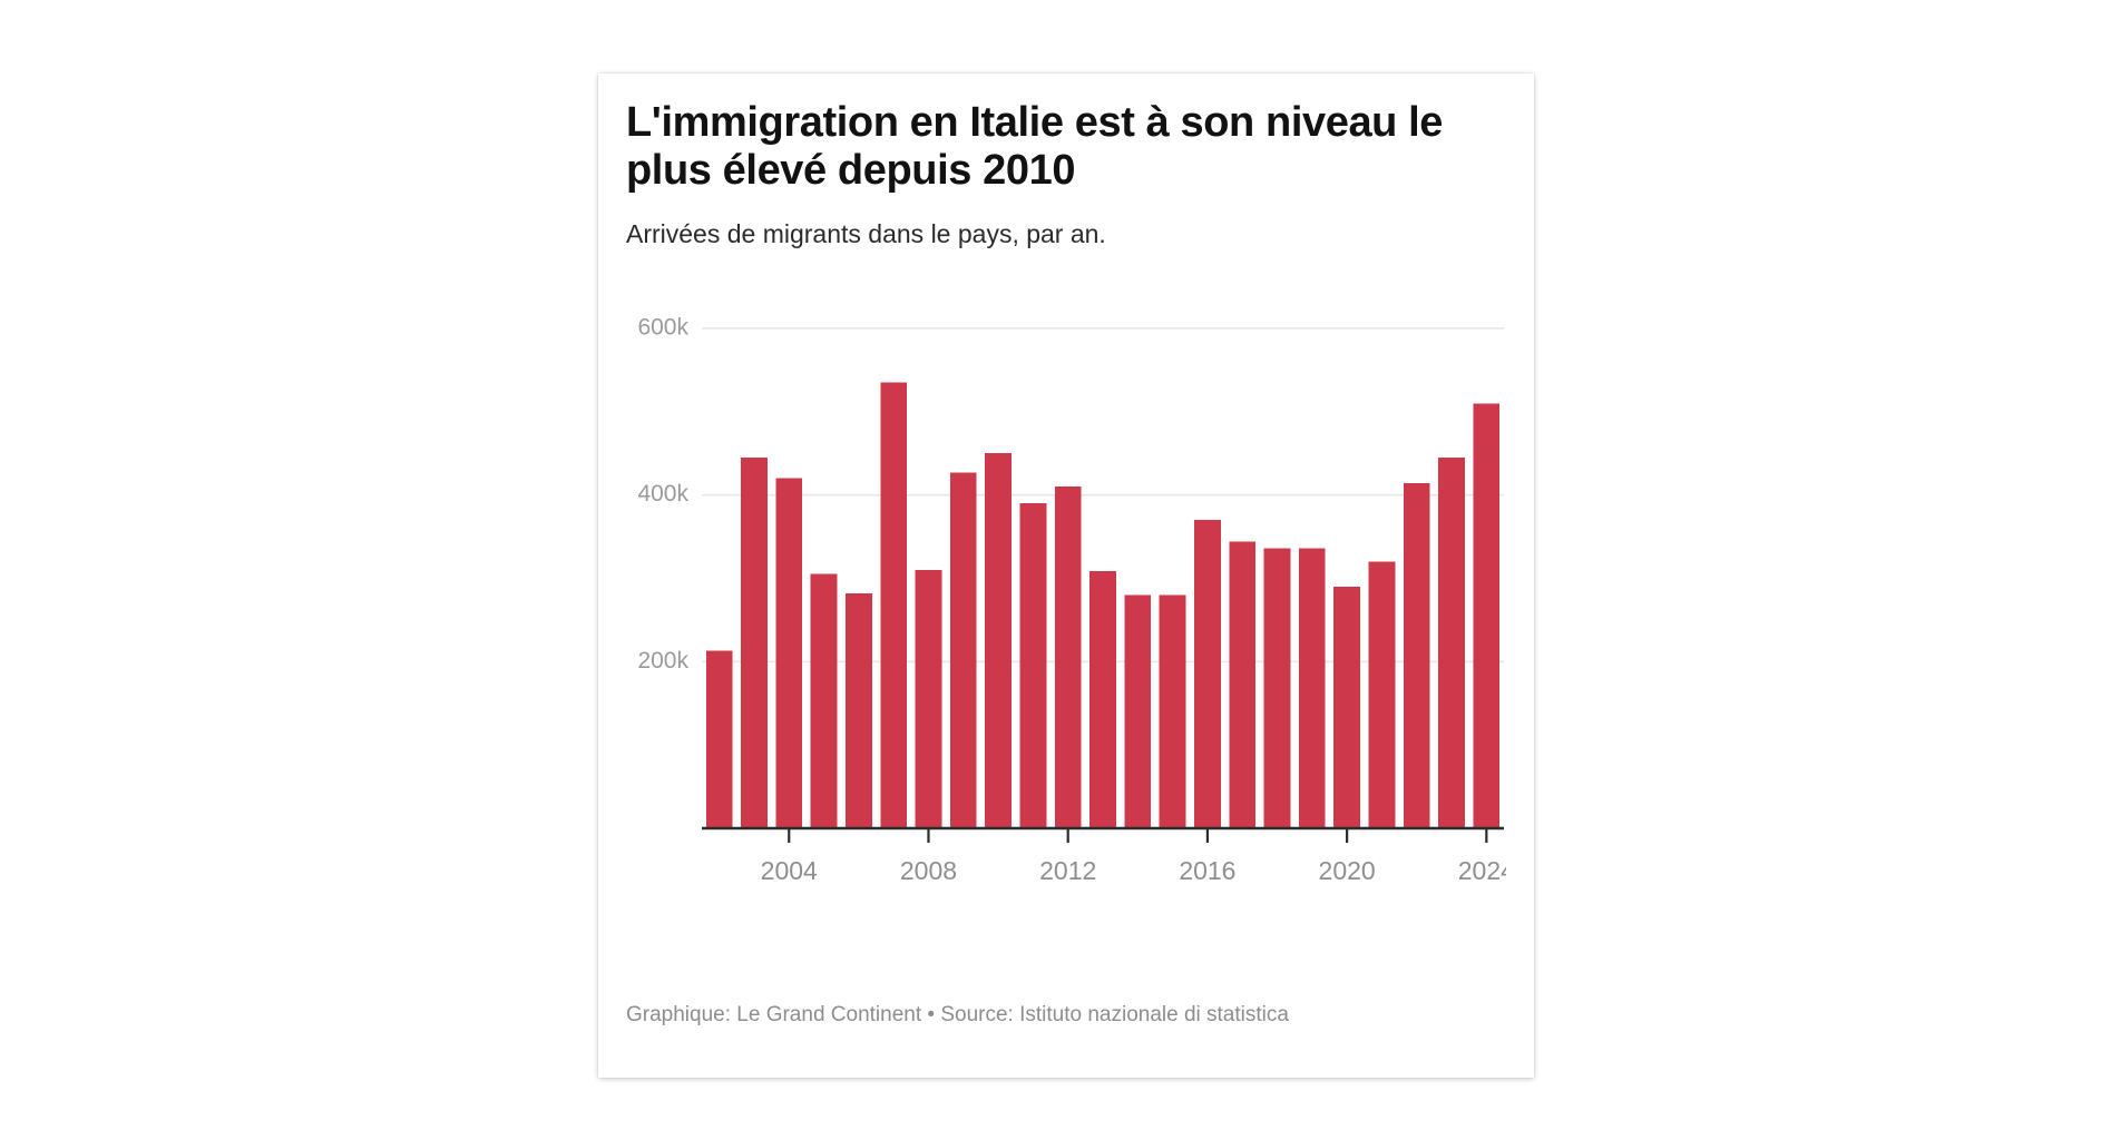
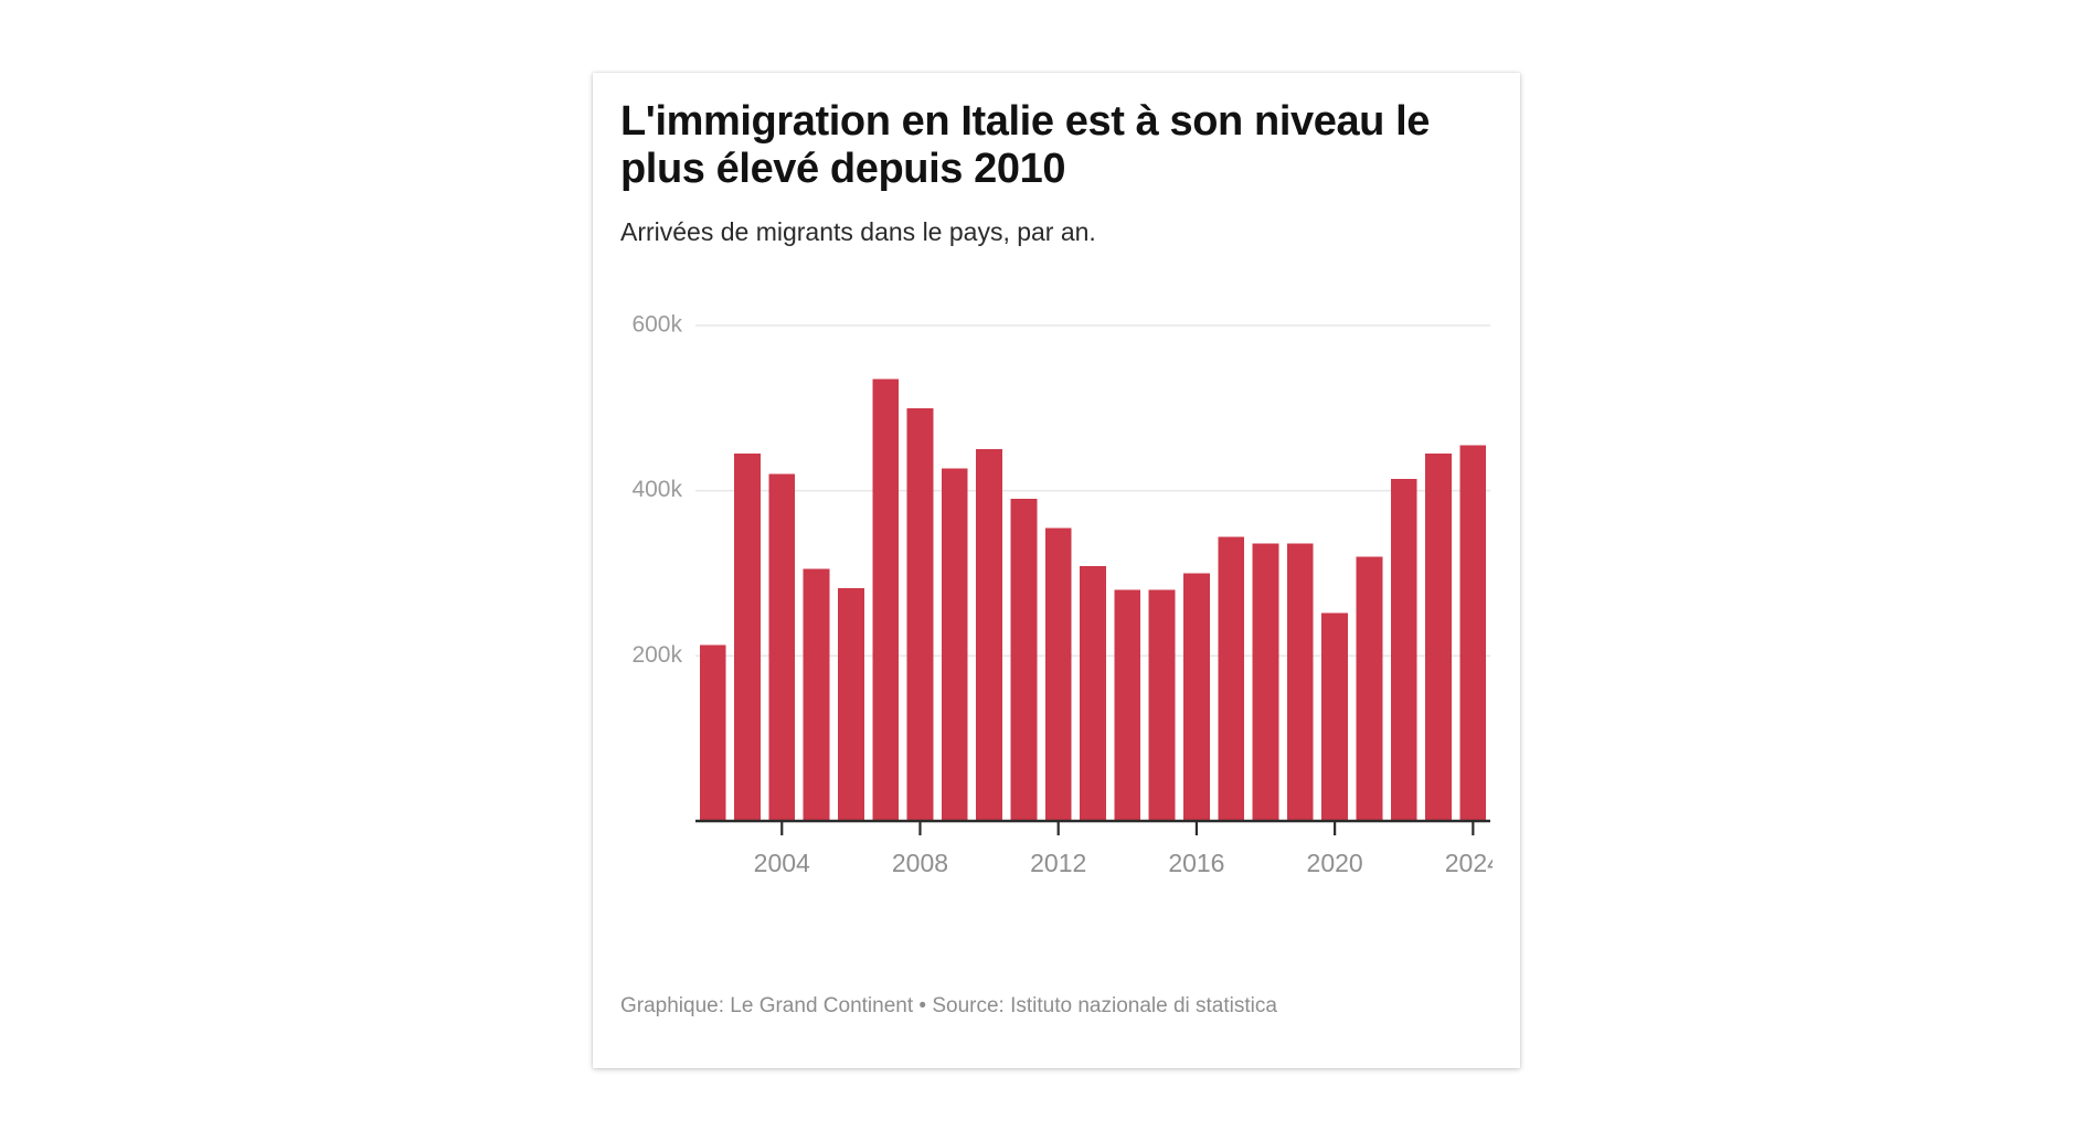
2008: 310k -> 500k
2012: 410k -> 360k
2016: 370k -> 300k
2020: 290k -> 250k
2024: 510k -> 460k
